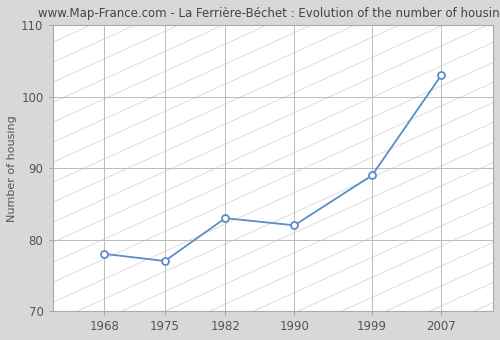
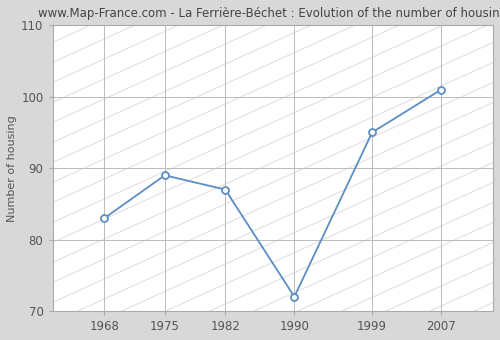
1968: 78 -> 83
1975: 77 -> 89
1982: 83 -> 87
1990: 82 -> 72
1999: 89 -> 95
2007: 103 -> 101
